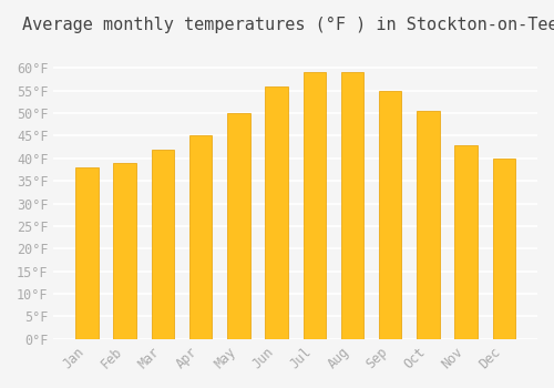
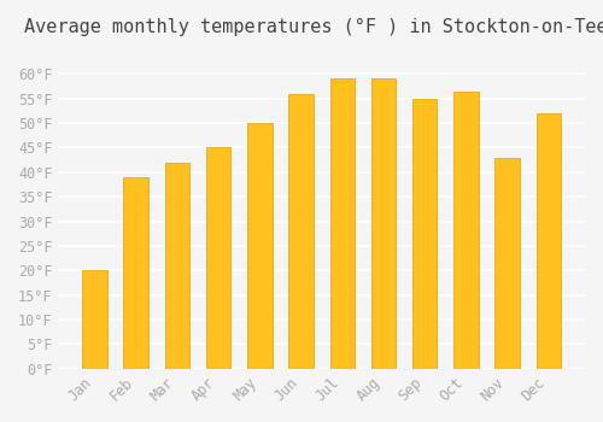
Jan: 38.0°F -> 20.0°F
Oct: 50.5°F -> 56.5°F
Dec: 40.0°F -> 52.0°F
